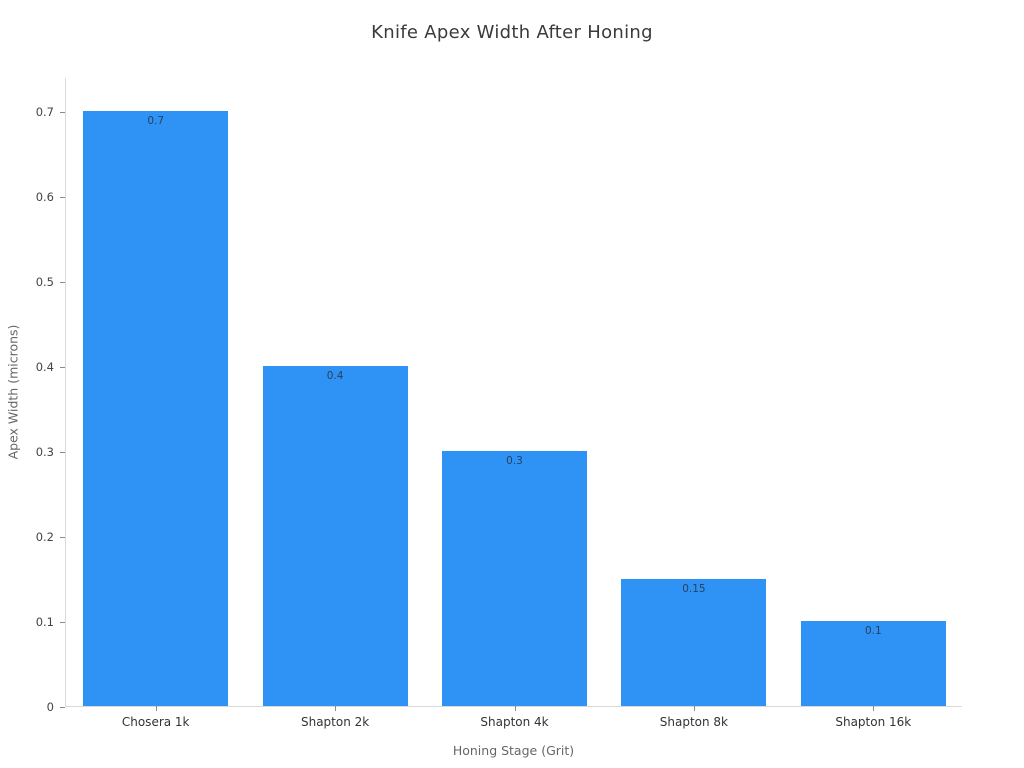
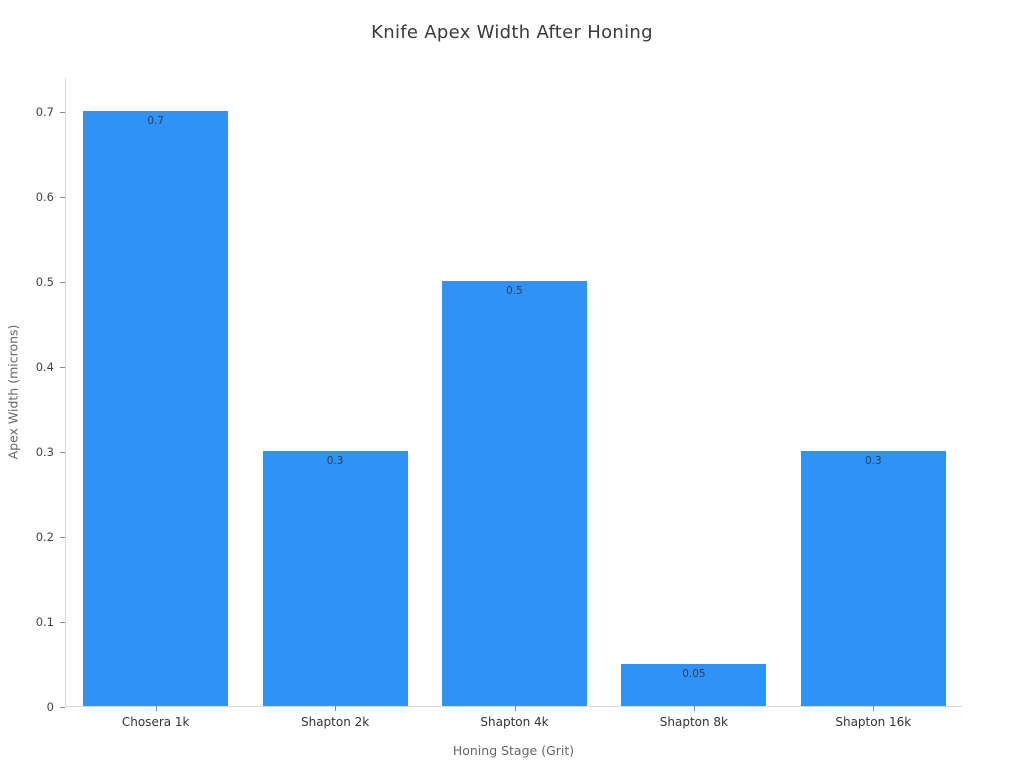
Shapton 2k: 0.4 -> 0.3
Shapton 4k: 0.3 -> 0.5
Shapton 8k: 0.15 -> 0.05
Shapton 16k: 0.1 -> 0.3
